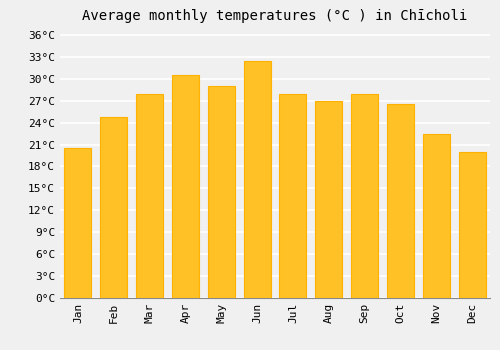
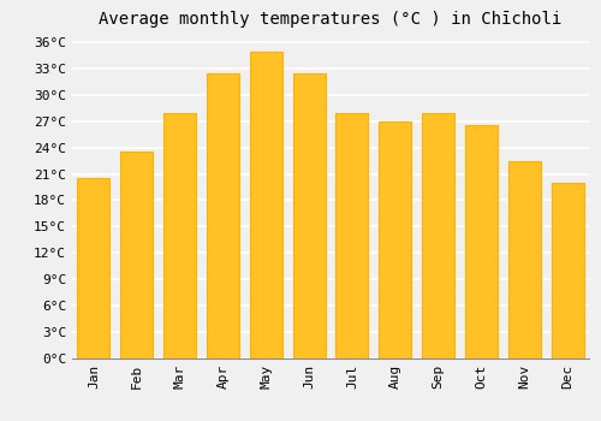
Feb: 24.8°C -> 23.5°C
Apr: 30.6°C -> 32.5°C
May: 29.0°C -> 35.0°C
